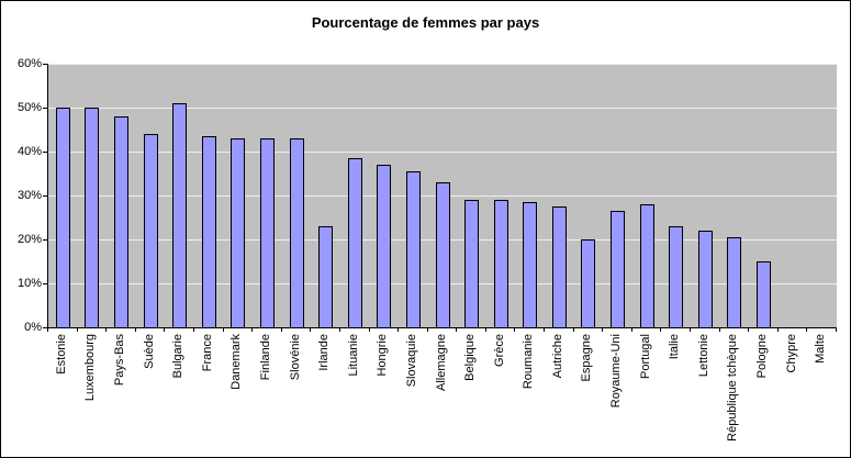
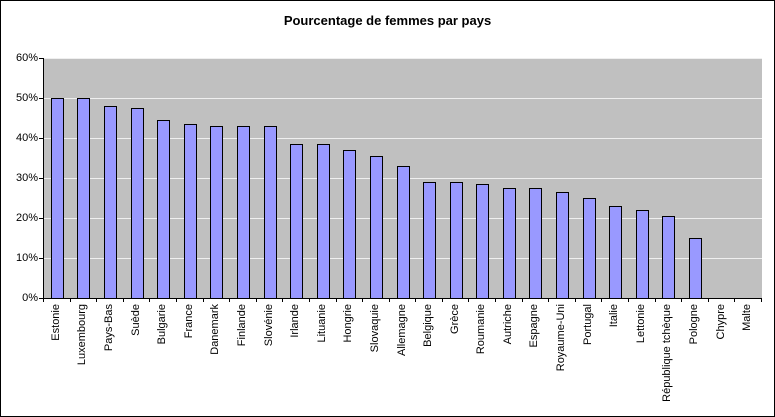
Suède: 44% -> 48%
Bulgarie: 51% -> 44%
Irlande: 23% -> 38%
Espagne: 20% -> 28%
Portugal: 28% -> 25%
